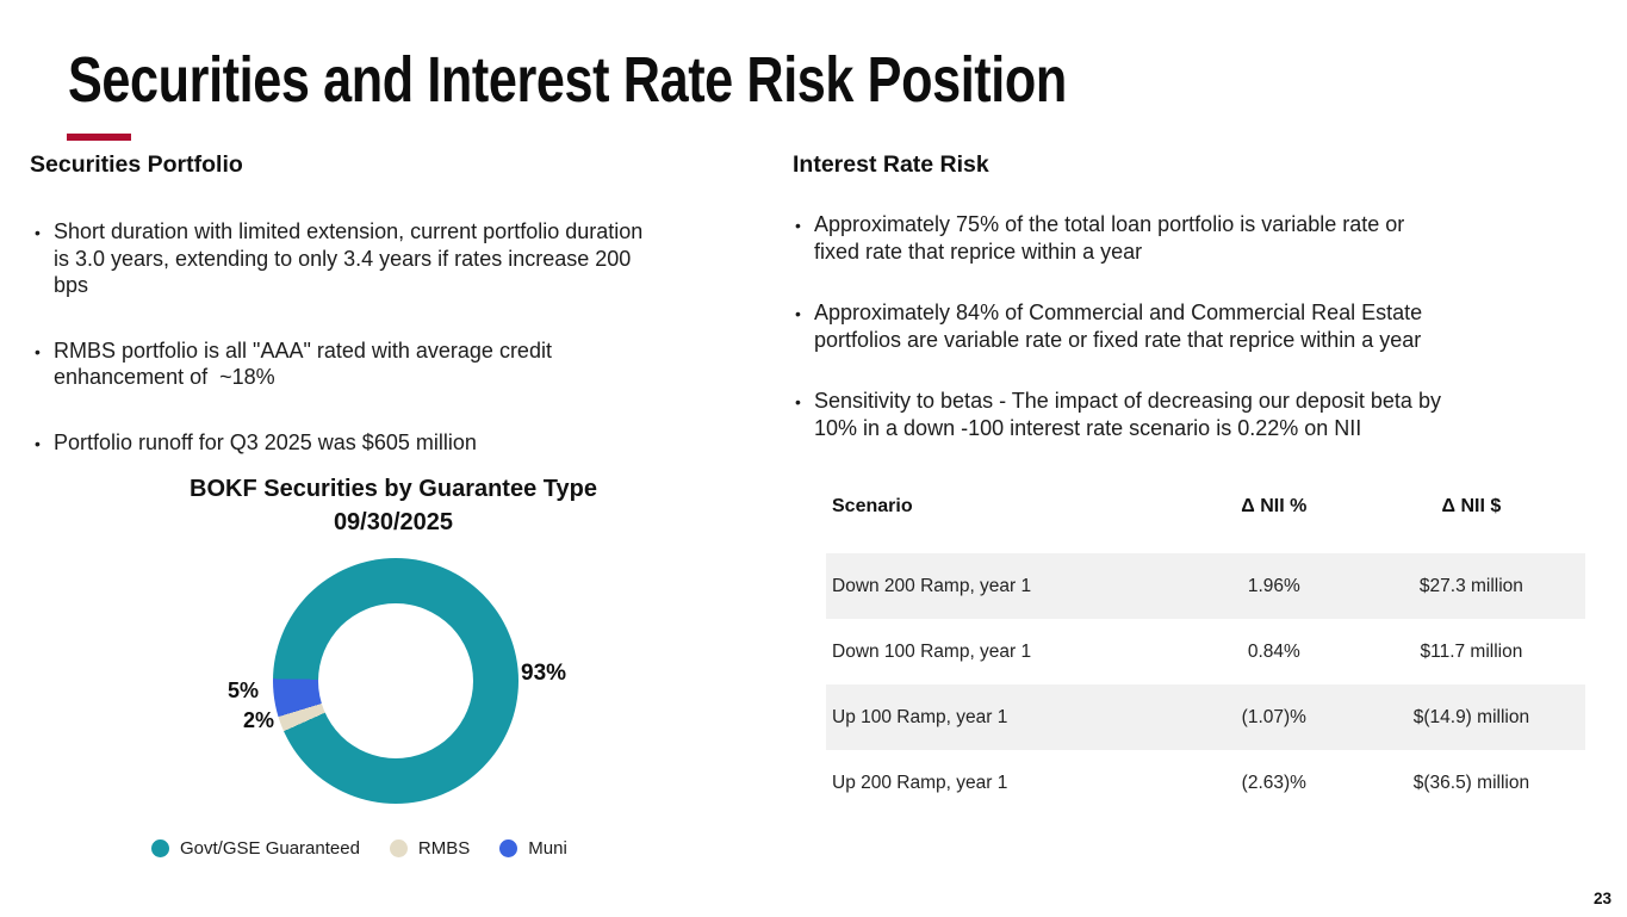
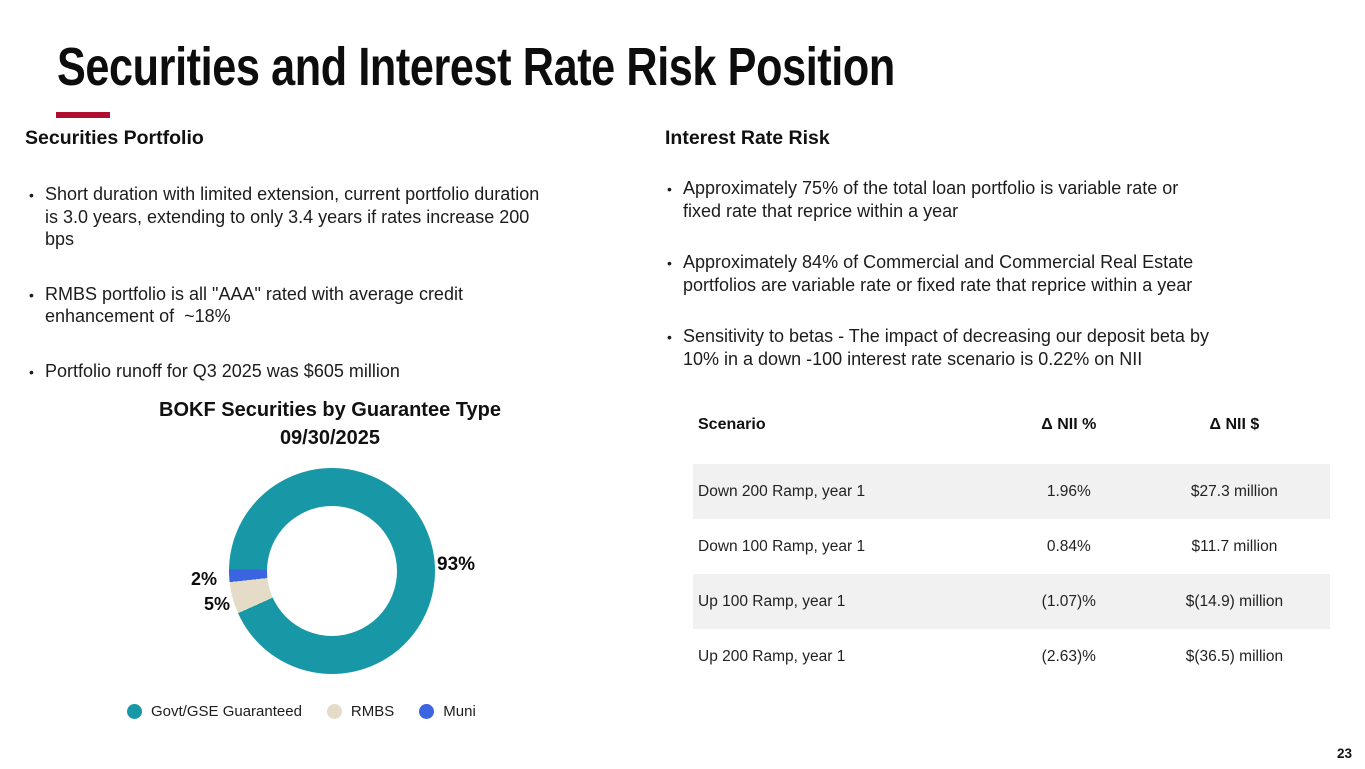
RMBS: 2% -> 5%
Muni: 5% -> 2%
